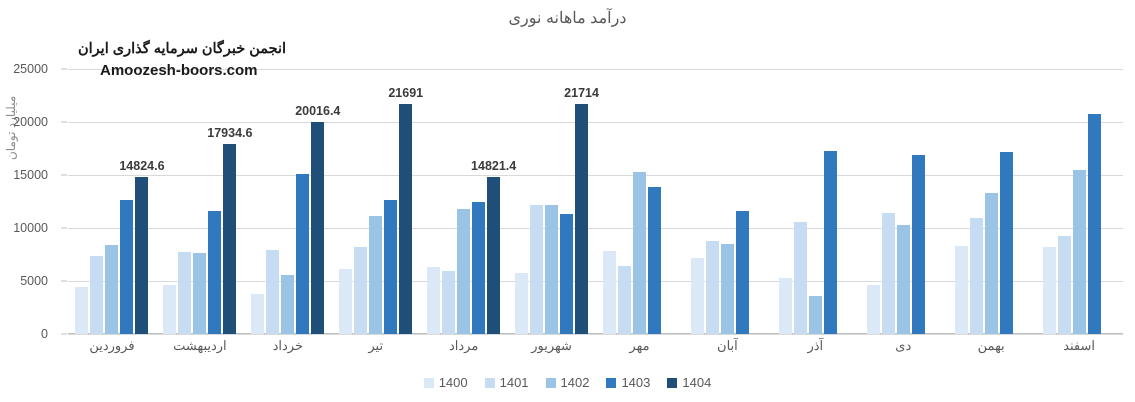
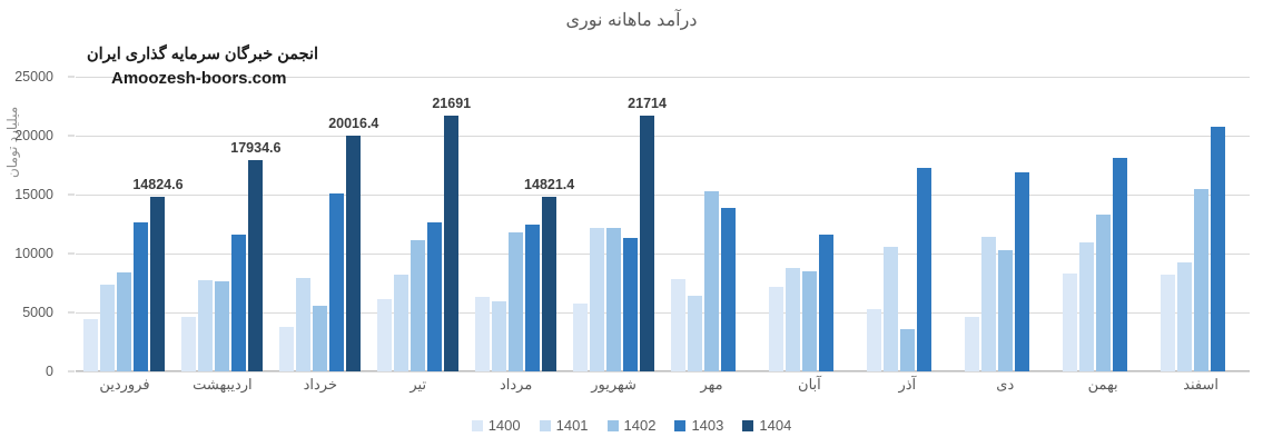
1403/بهمن: 17200 -> 18200
